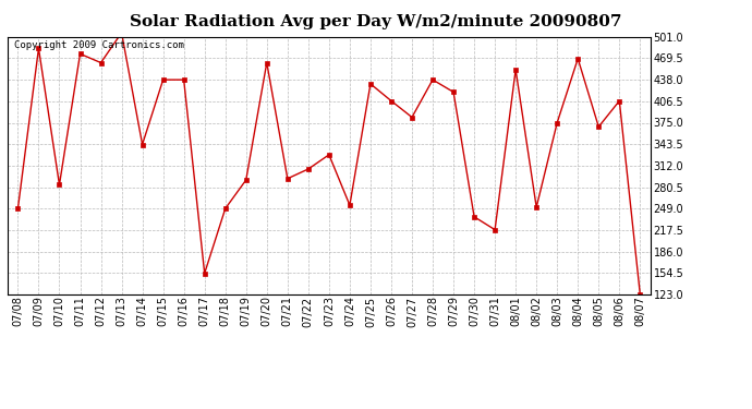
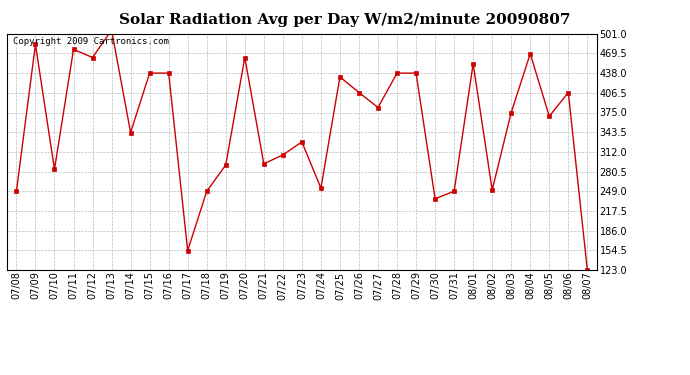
07/29: 420 -> 438
07/31: 218 -> 249
